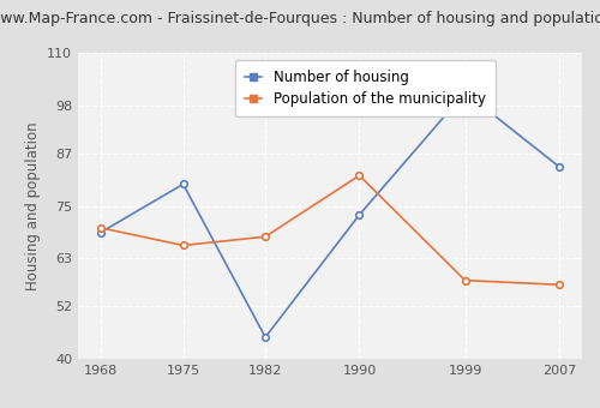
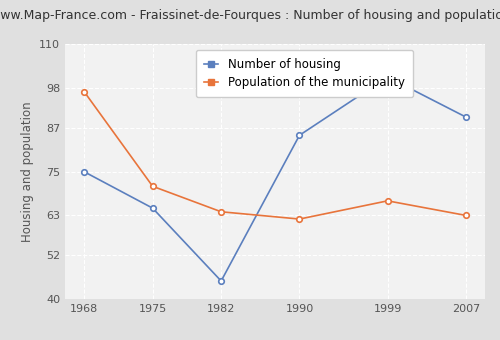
Number of housing/1968: 69 -> 75
Population of the municipality/1968: 70 -> 97
Number of housing/1975: 80 -> 65
Population of the municipality/1975: 66 -> 71
Population of the municipality/1982: 68 -> 64
Number of housing/1990: 73 -> 85
Population of the municipality/1990: 82 -> 62
Population of the municipality/1999: 58 -> 67
Number of housing/2007: 84 -> 90
Population of the municipality/2007: 57 -> 63
